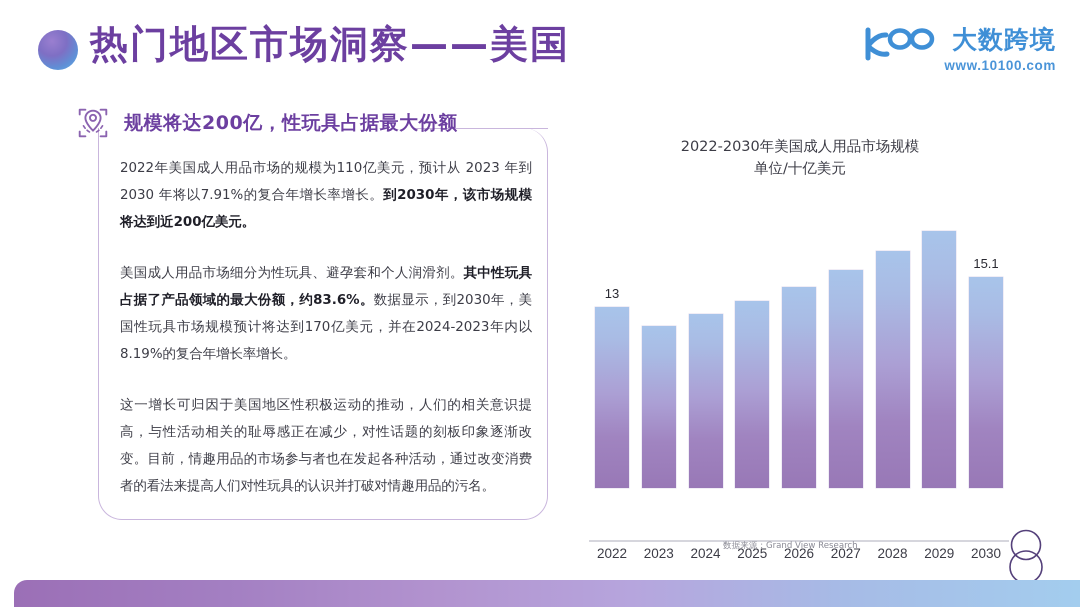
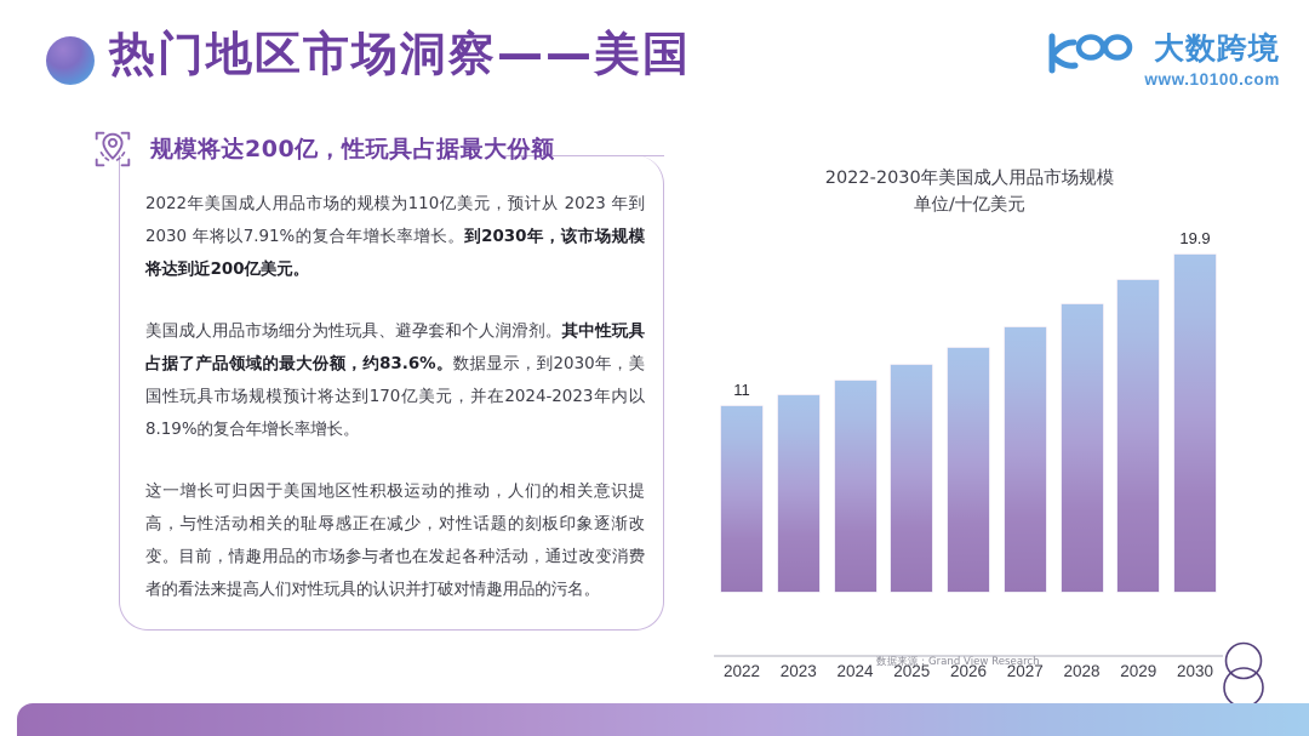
2022: 13 -> 11
2030: 15.1 -> 19.9
